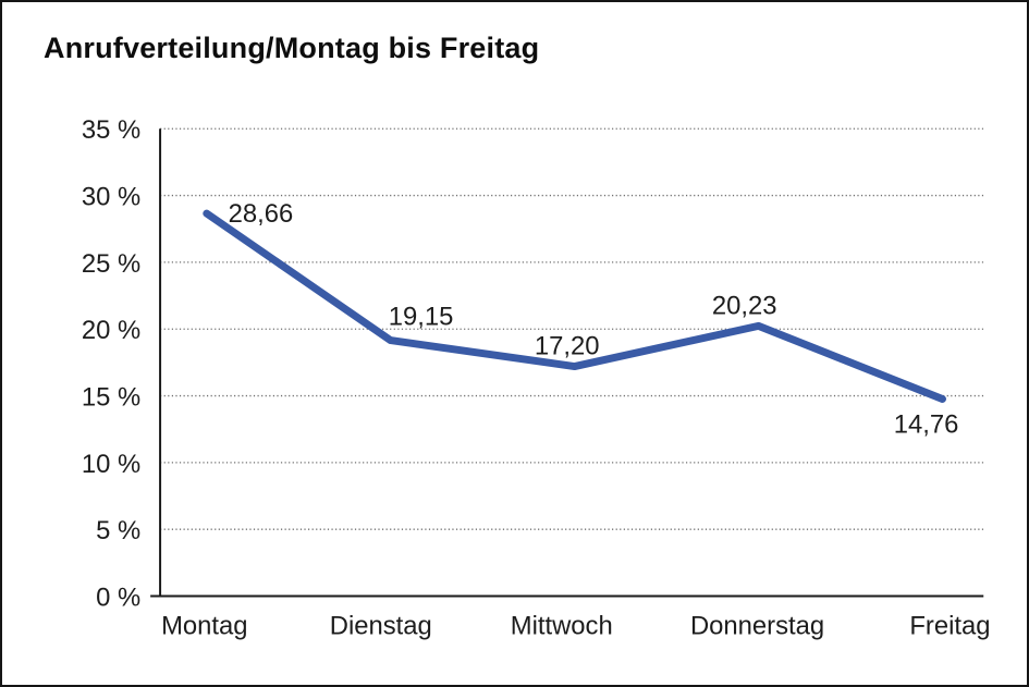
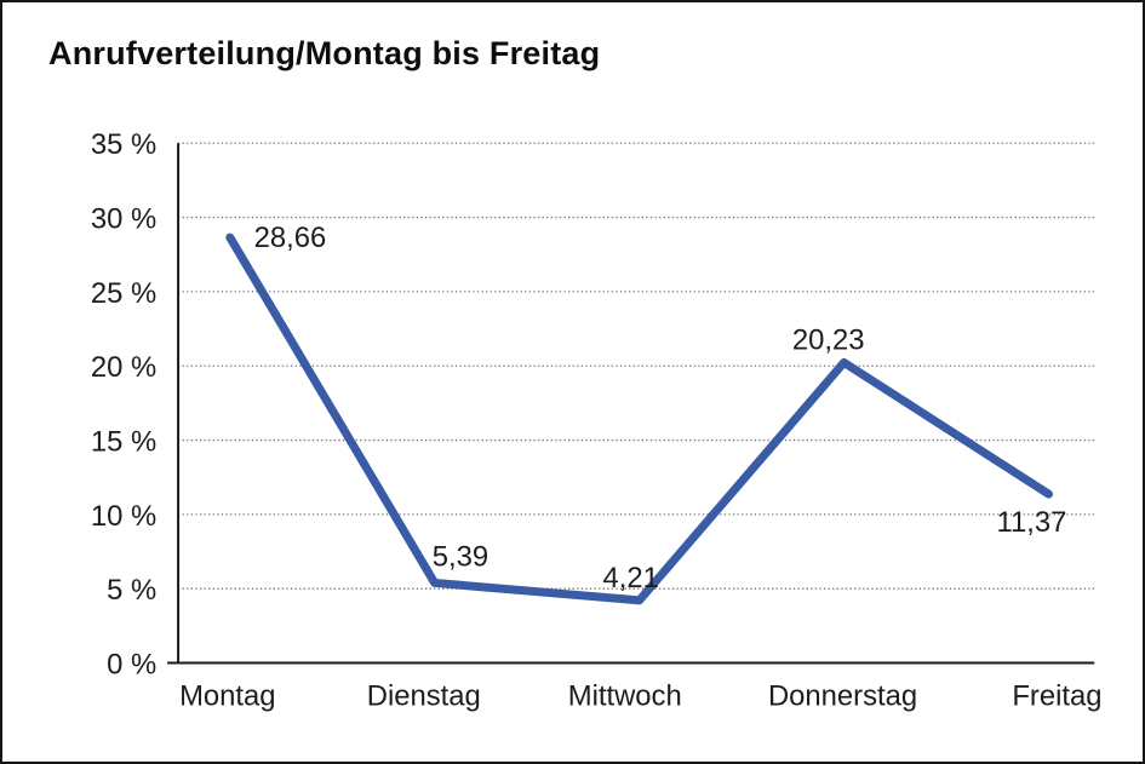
Dienstag: 19,15 -> 5,39
Mittwoch: 17,20 -> 4,21
Freitag: 14,76 -> 11,37
